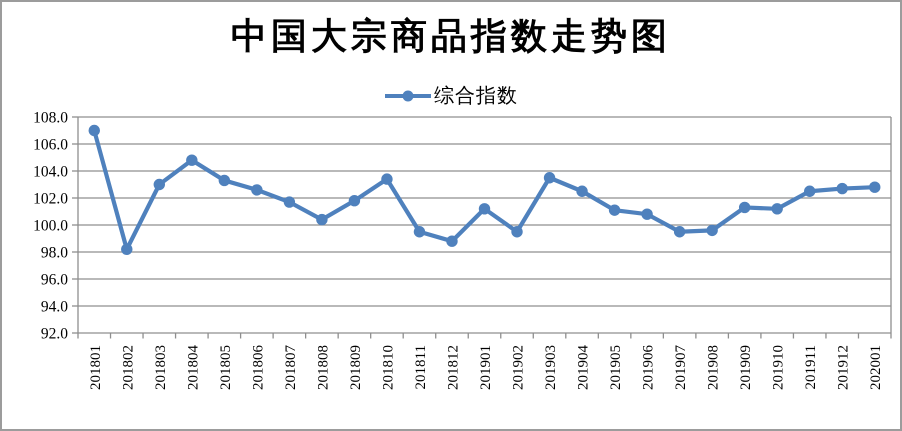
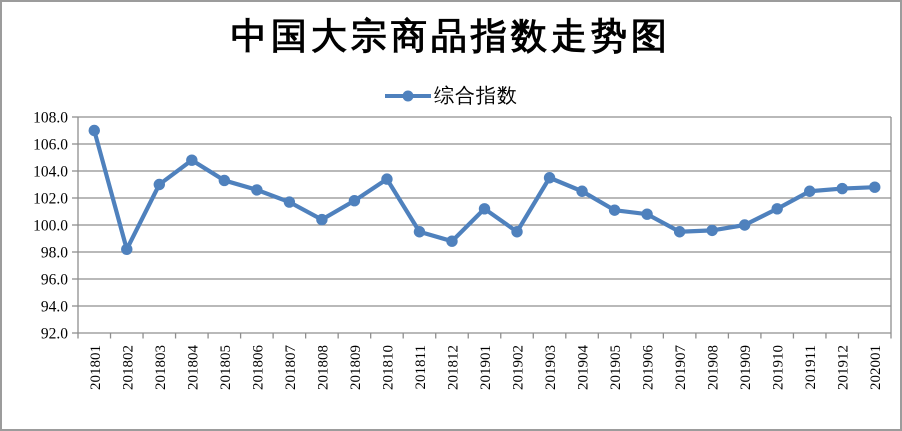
201909: 101.3 -> 100.0
